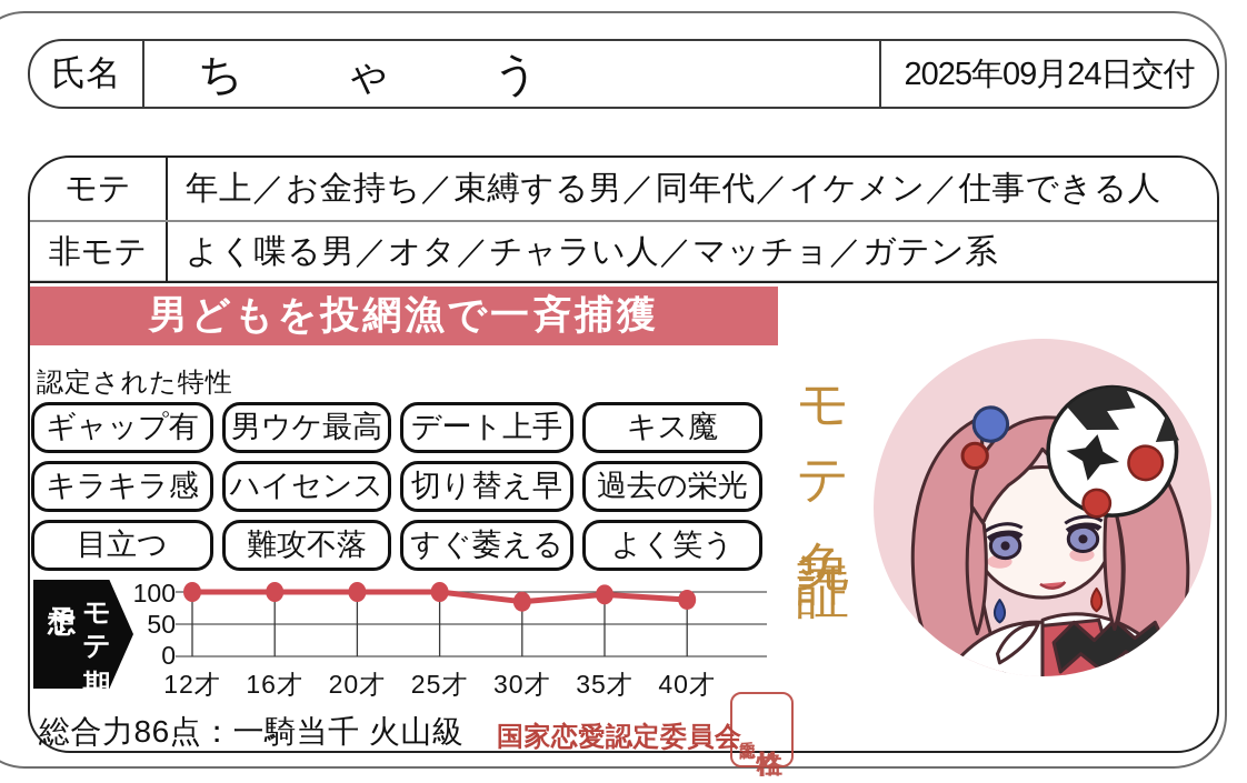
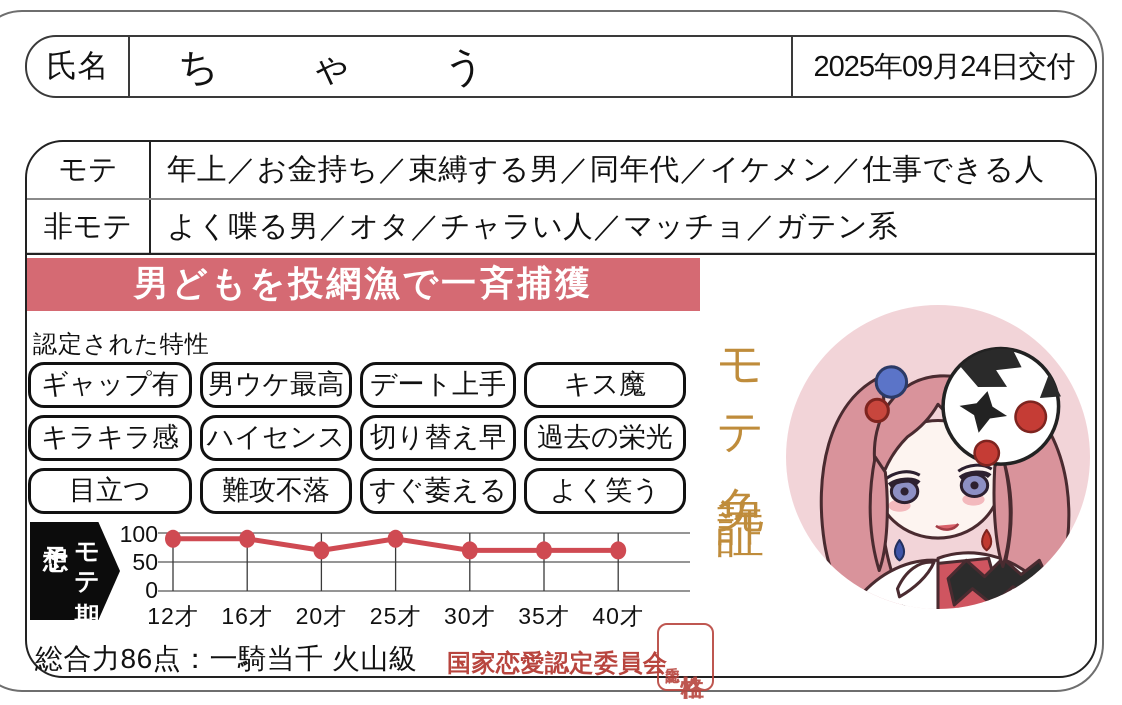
12才: 100 -> 90
16才: 100 -> 90
20才: 100 -> 70
25才: 100 -> 90
30才: 80 -> 70
35才: 100 -> 70
40才: 90 -> 70
